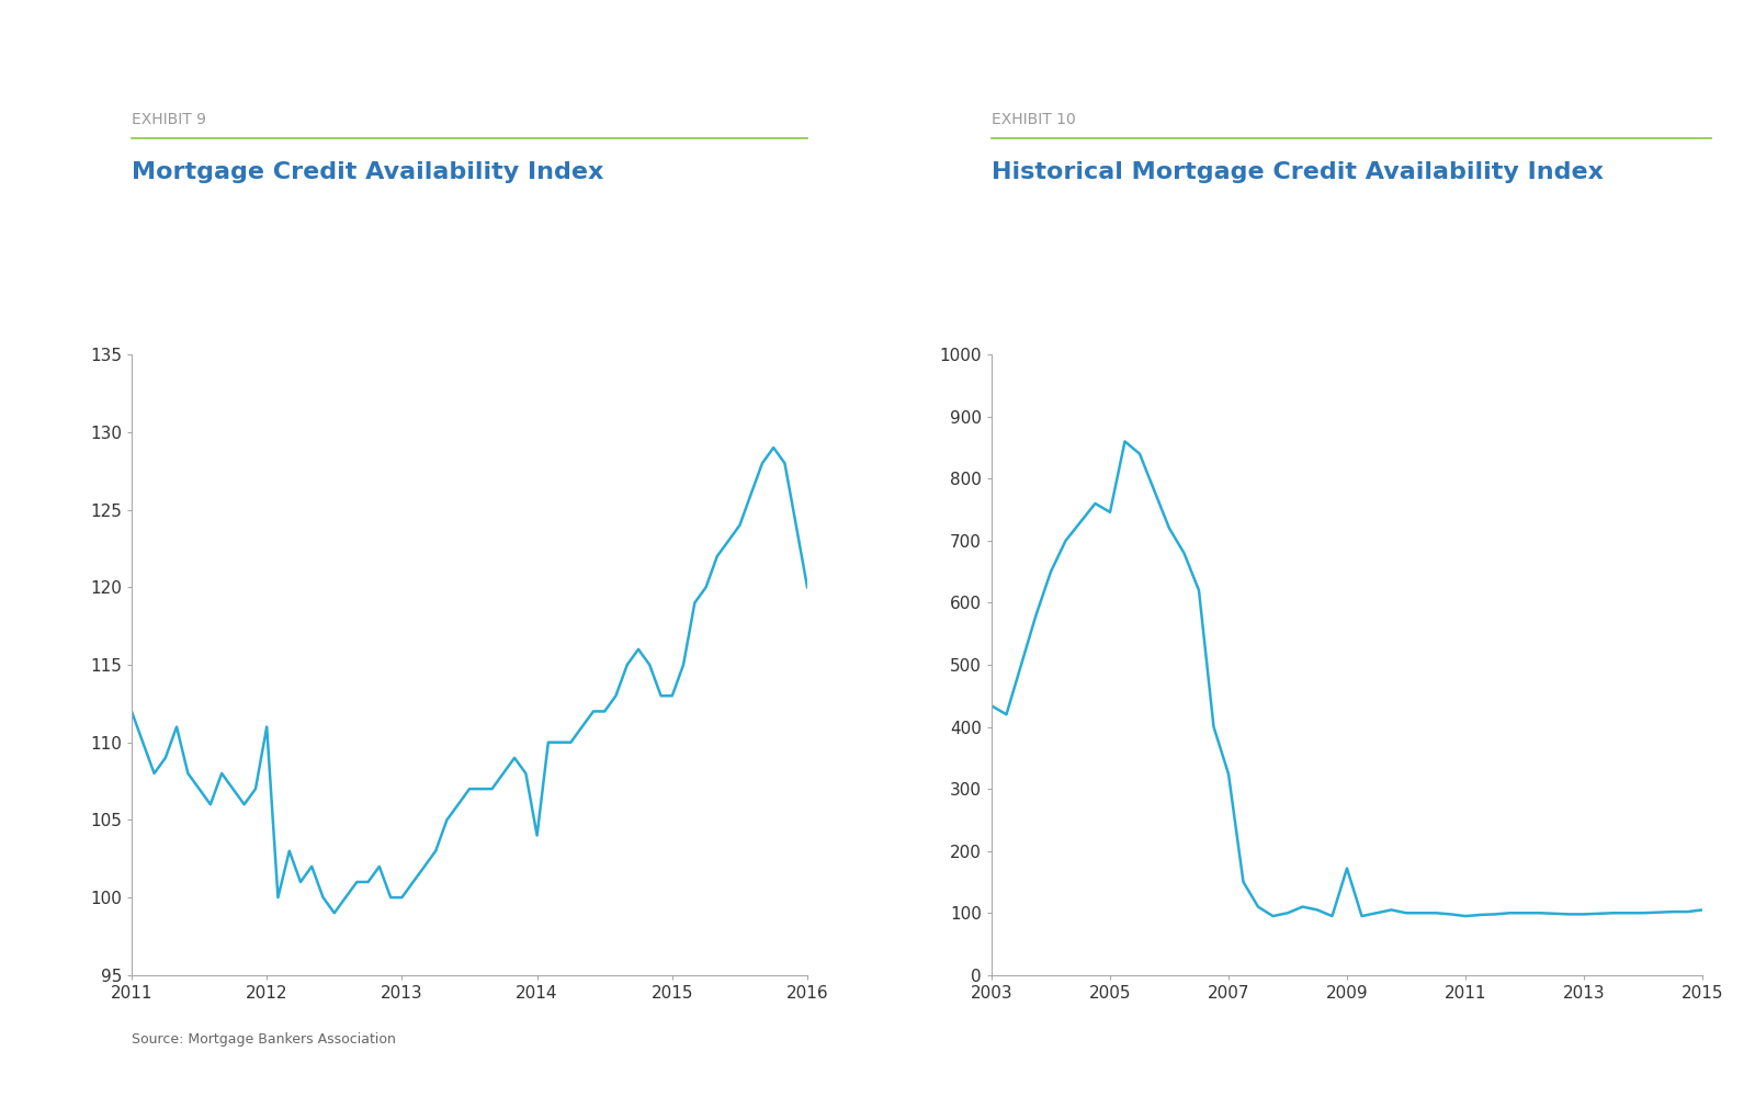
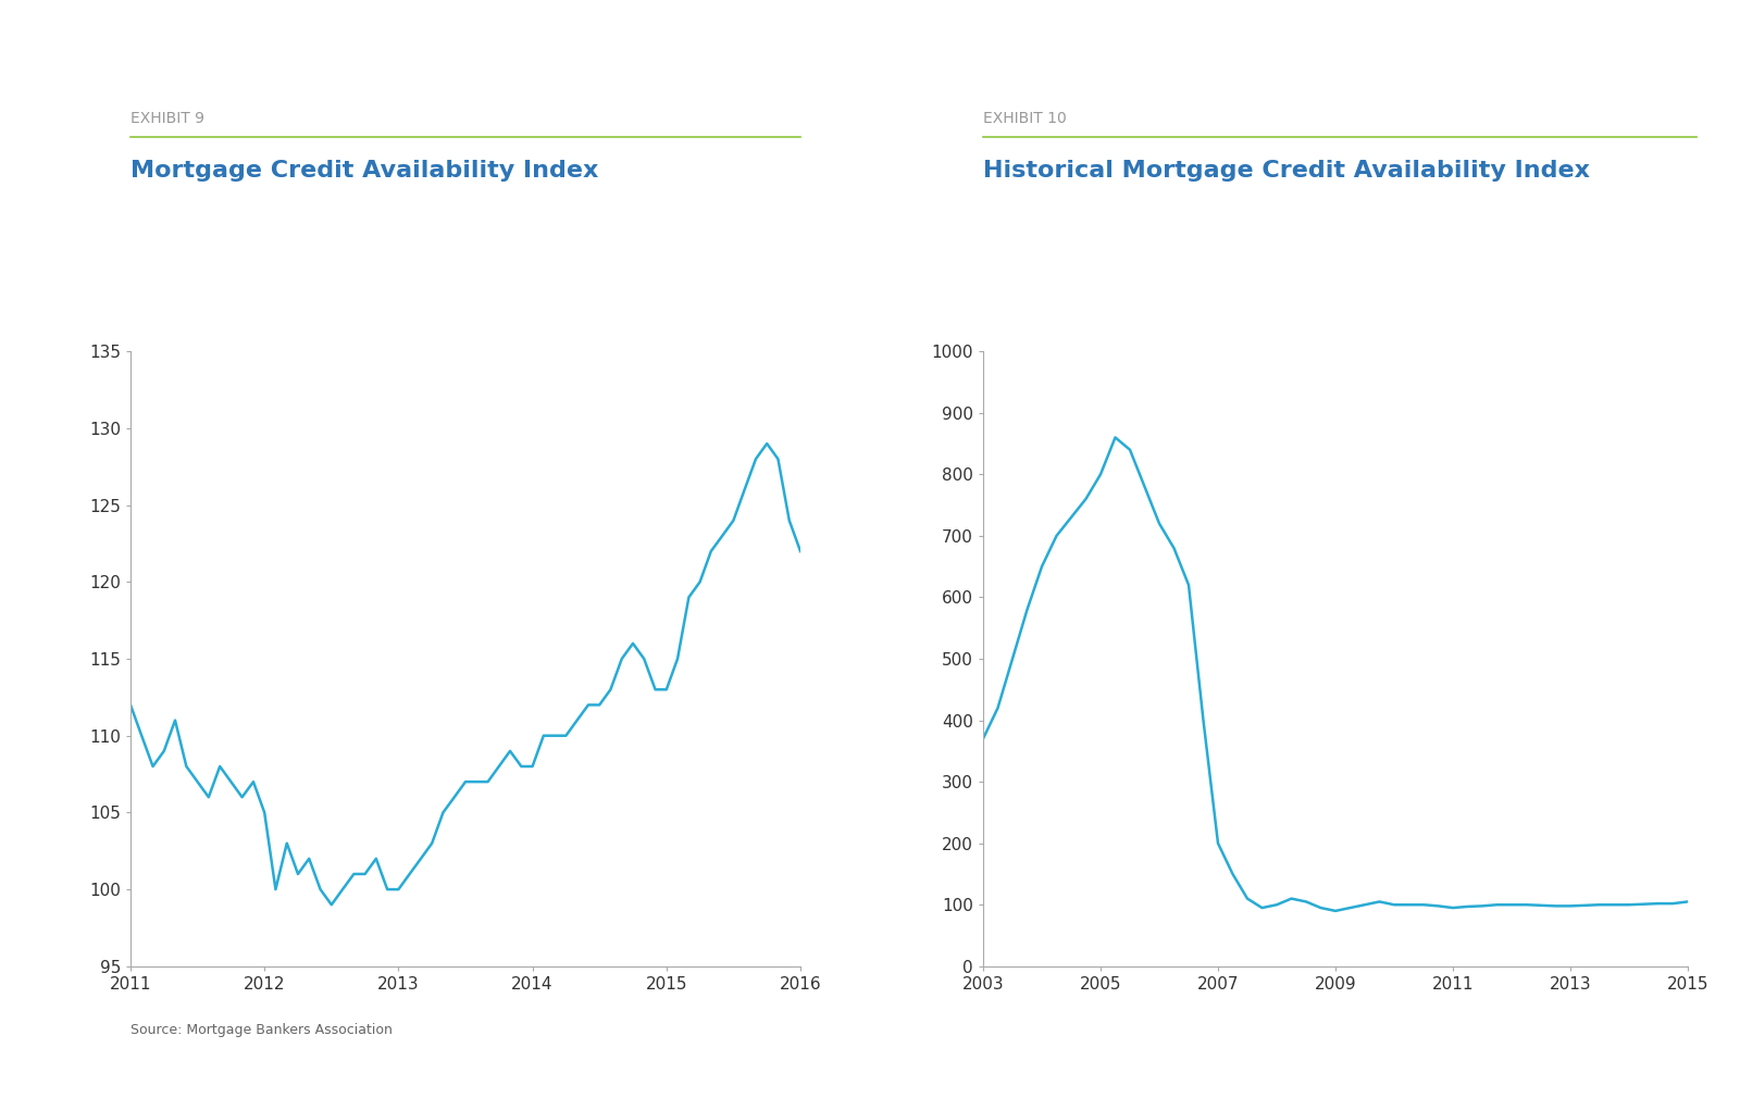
2012: 111 -> 105
2014: 104 -> 108
2016: 120 -> 122
2003: 434 -> 370
2005: 746 -> 800
2007: 324 -> 200
2009: 172 -> 90
